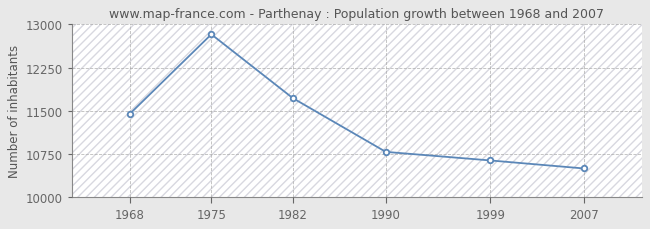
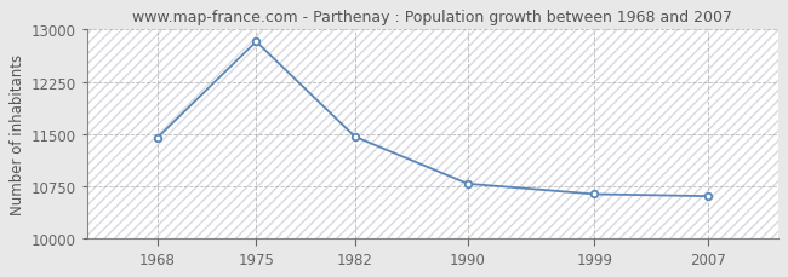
1982: 11720 -> 11460
2007: 10500 -> 10610
